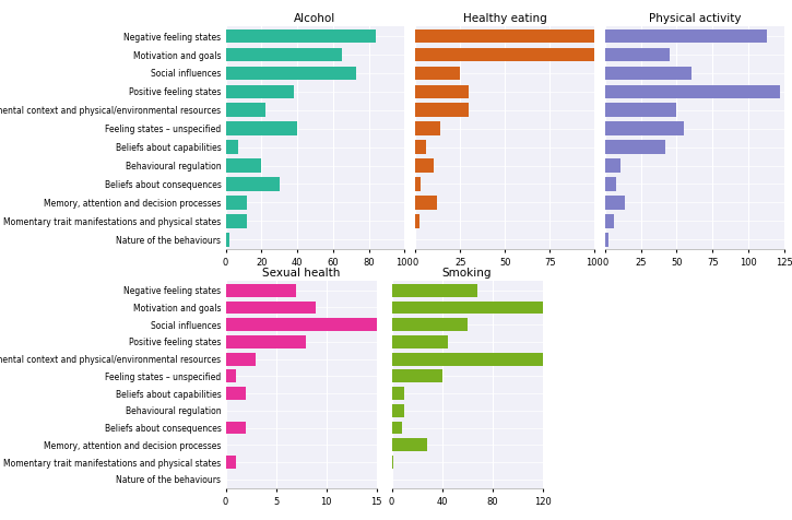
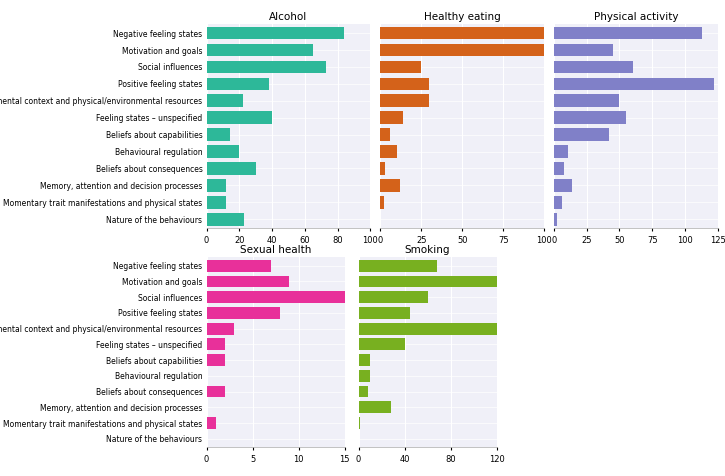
Alcohol/Beliefs about capabilities: 7 -> 14
Alcohol/Nature of the behaviours: 2 -> 23
Sexual health/Feeling states – unspecified: 1 -> 2
